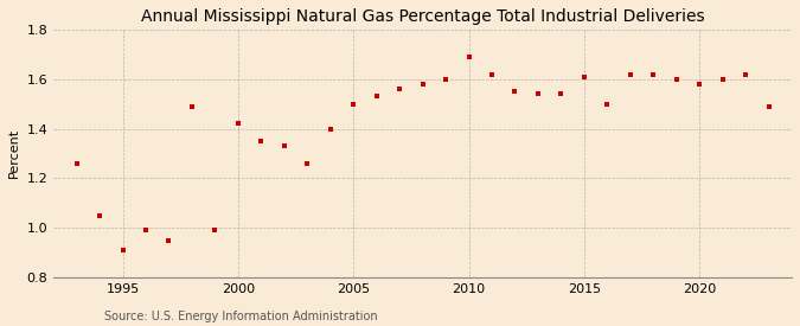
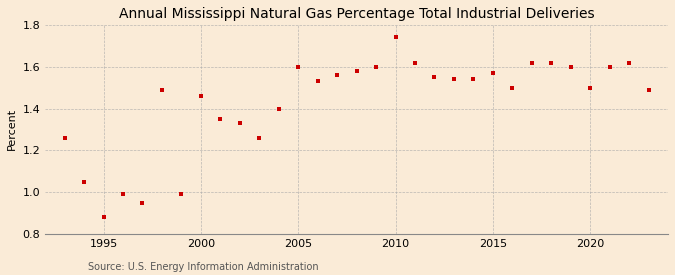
1995: 0.91 -> 0.88
2000: 1.42 -> 1.46
2005: 1.50 -> 1.60
2010: 1.69 -> 1.74
2015: 1.61 -> 1.57
2020: 1.58 -> 1.50
